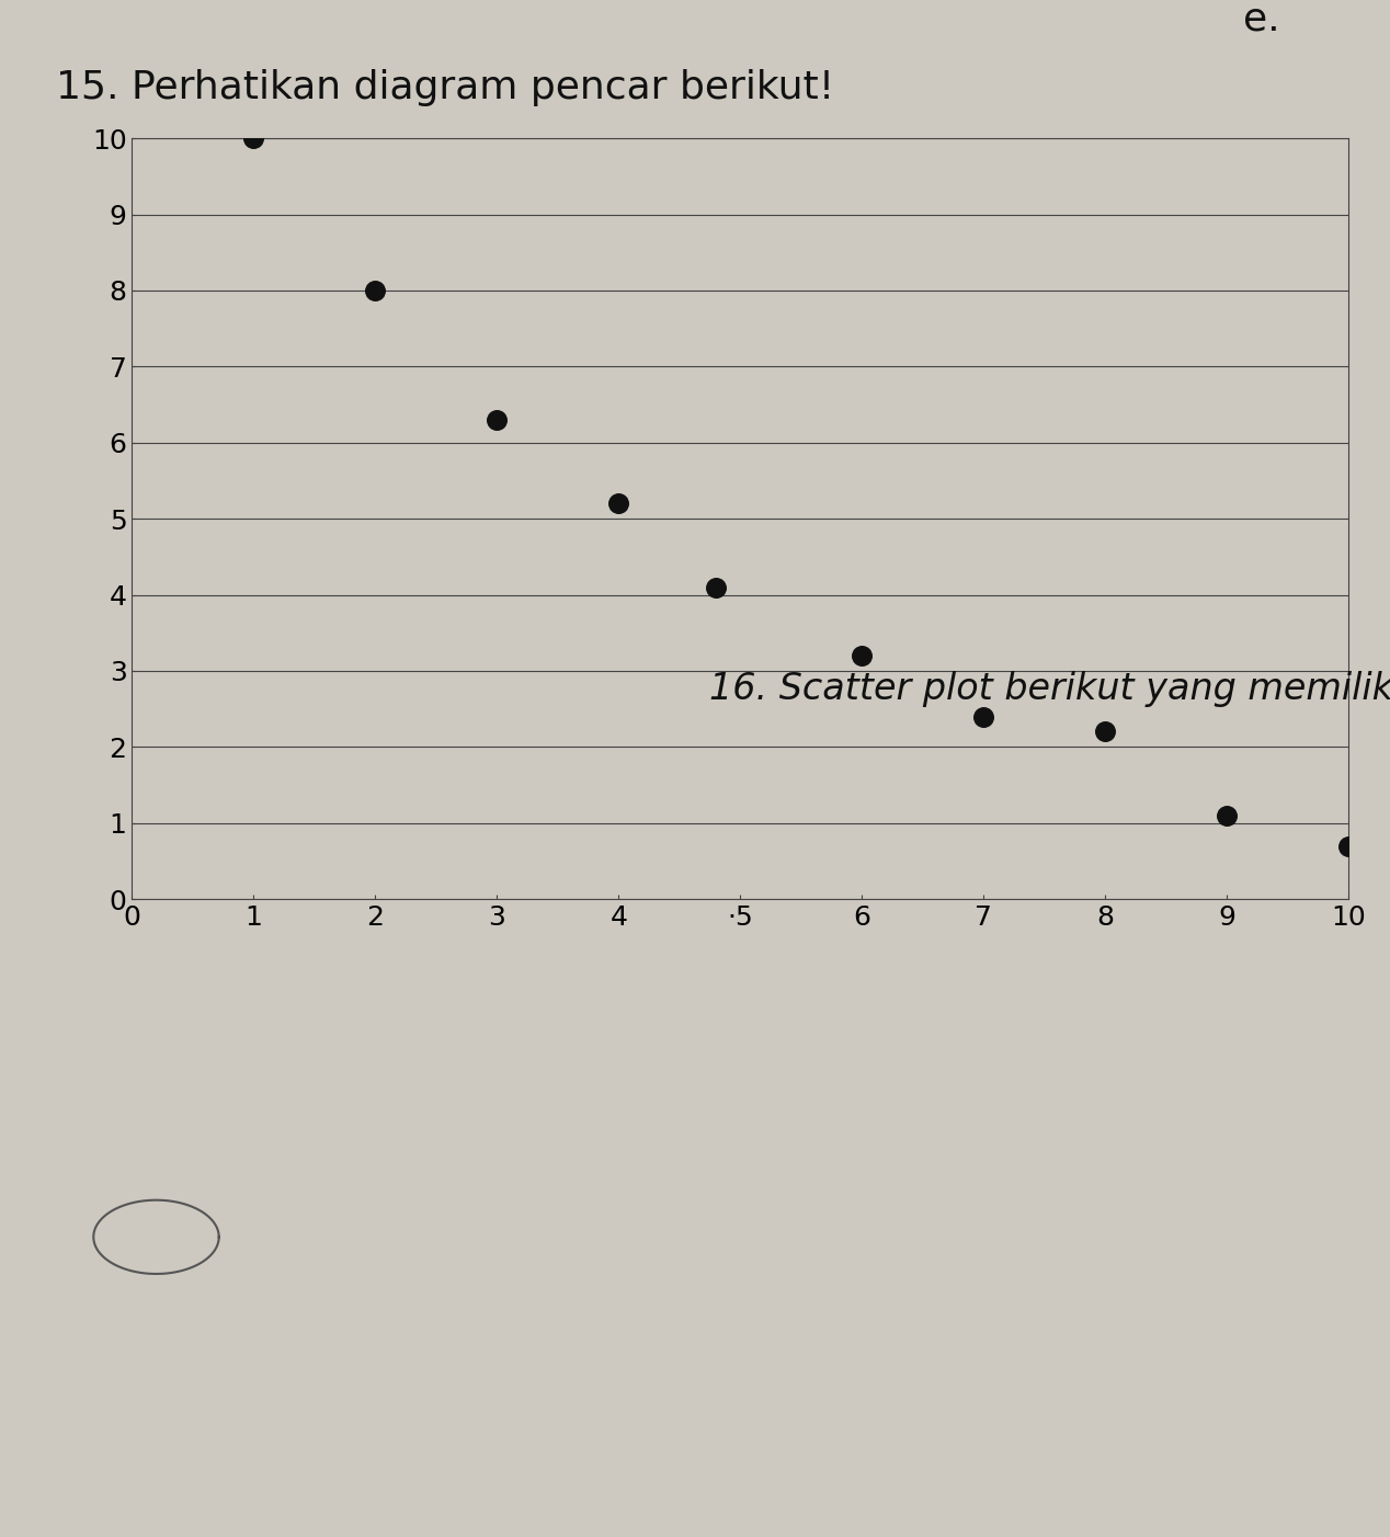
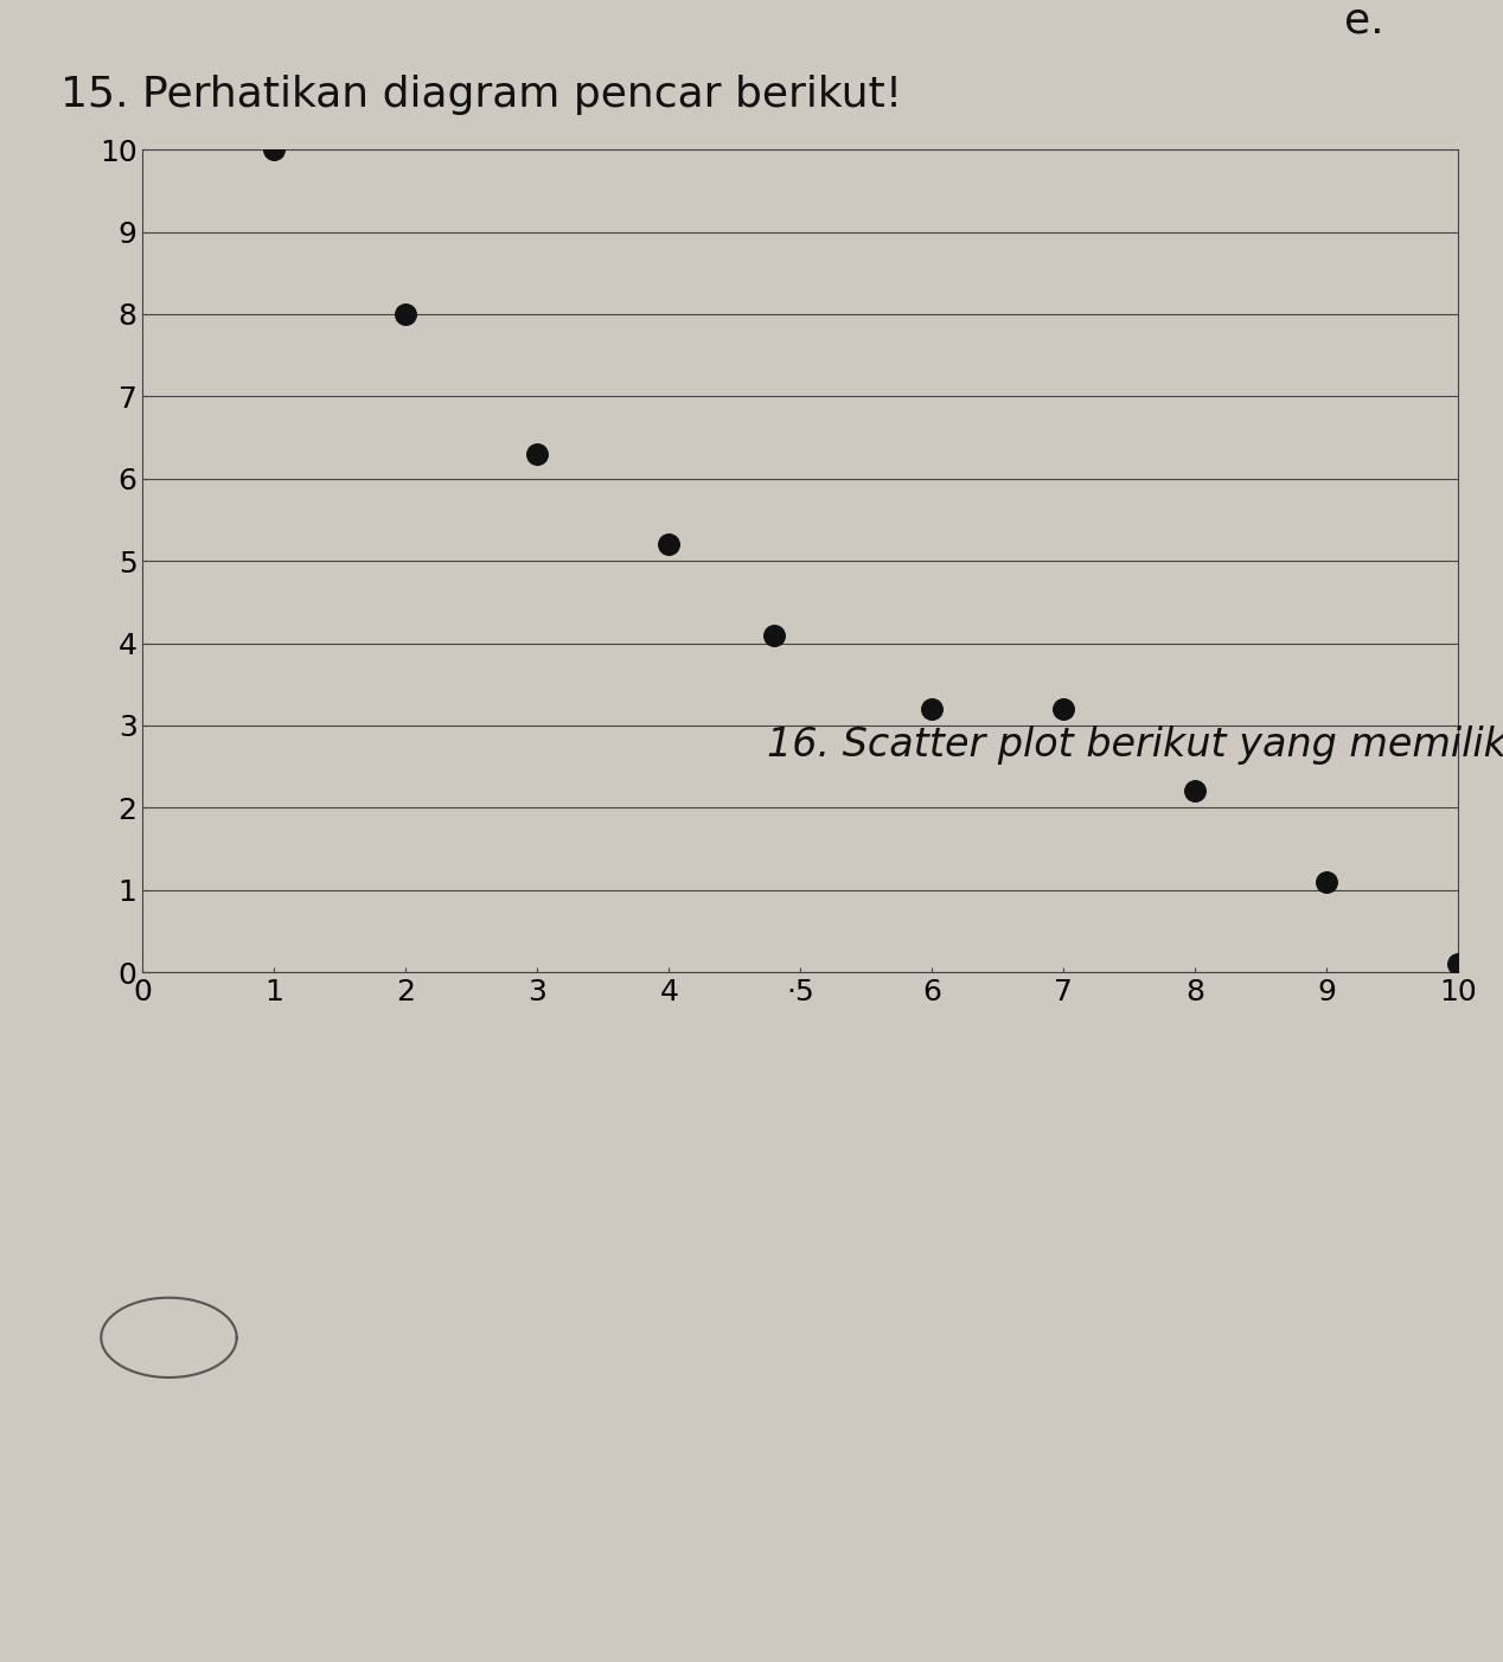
7: 2.4 -> 3.2
10: 0.7 -> 0.1
